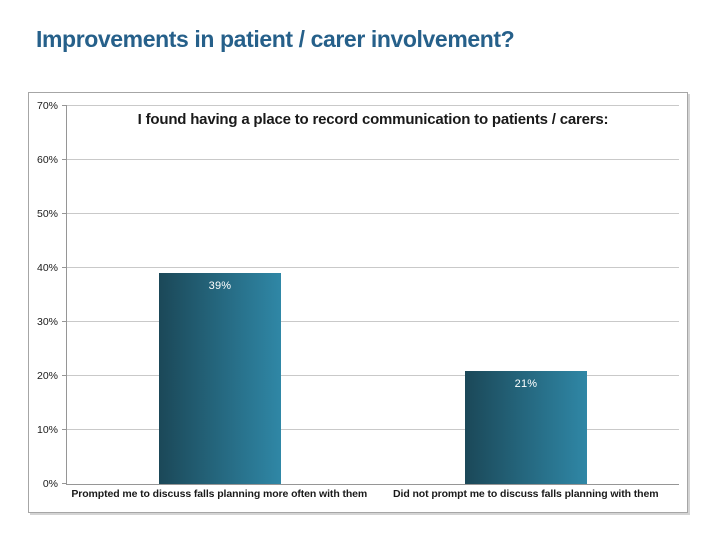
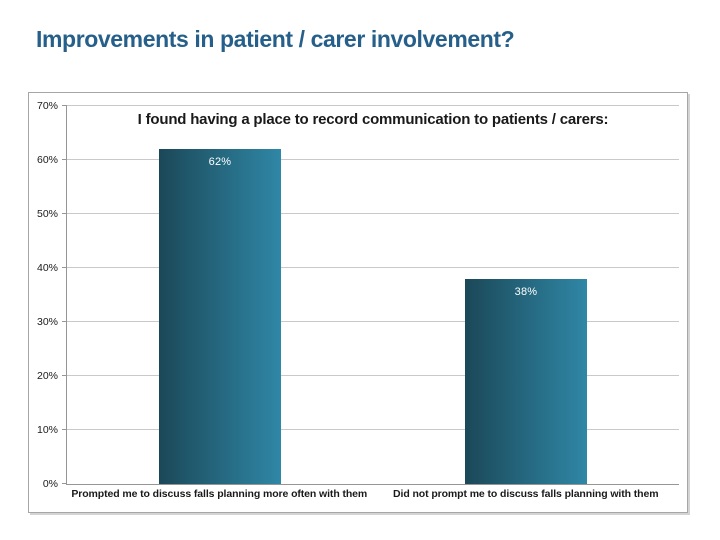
Prompted me to discuss falls planning more often with them: 39% -> 62%
Did not prompt me to discuss falls planning with them: 21% -> 38%
